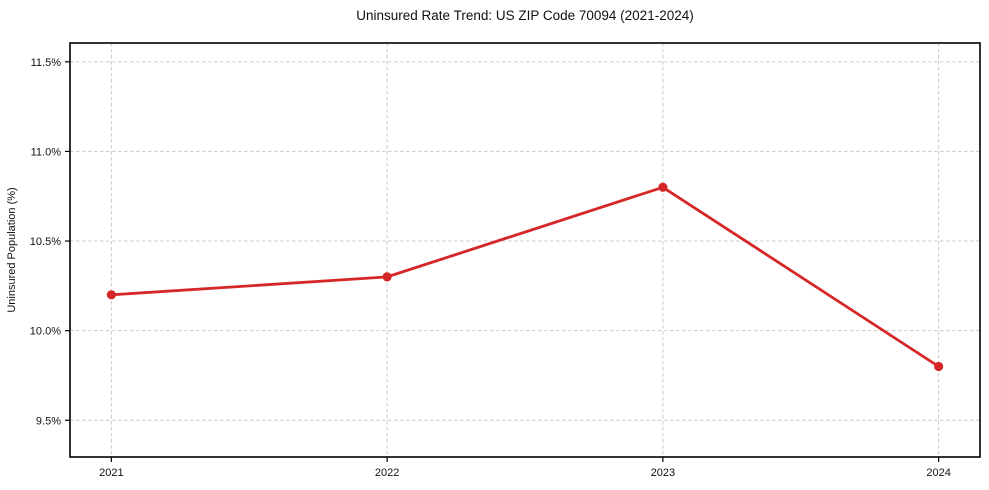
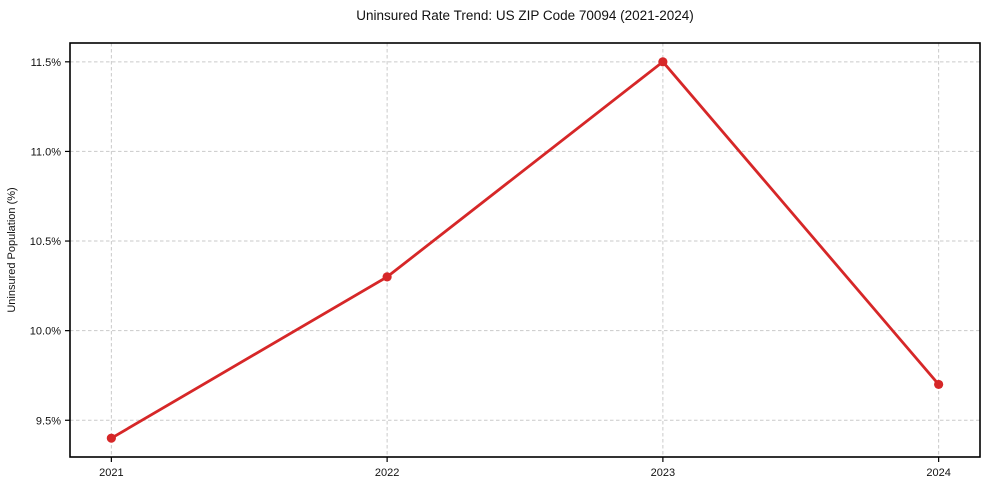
2021: 10.2% -> 9.4%
2023: 10.8% -> 11.5%
2024: 9.8% -> 9.7%
